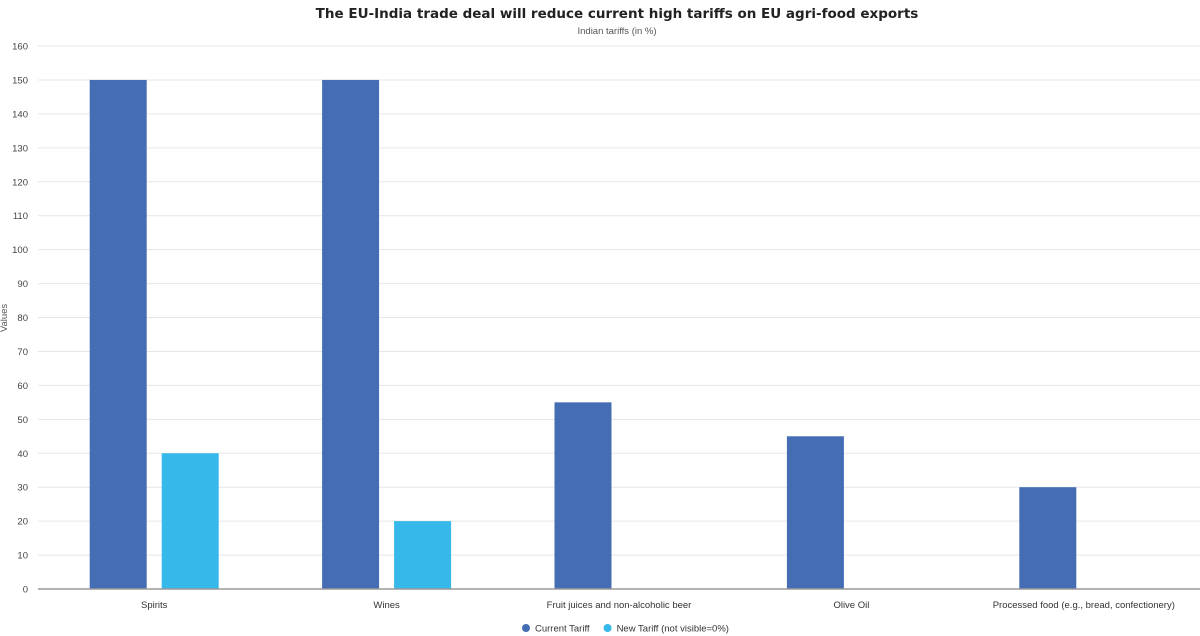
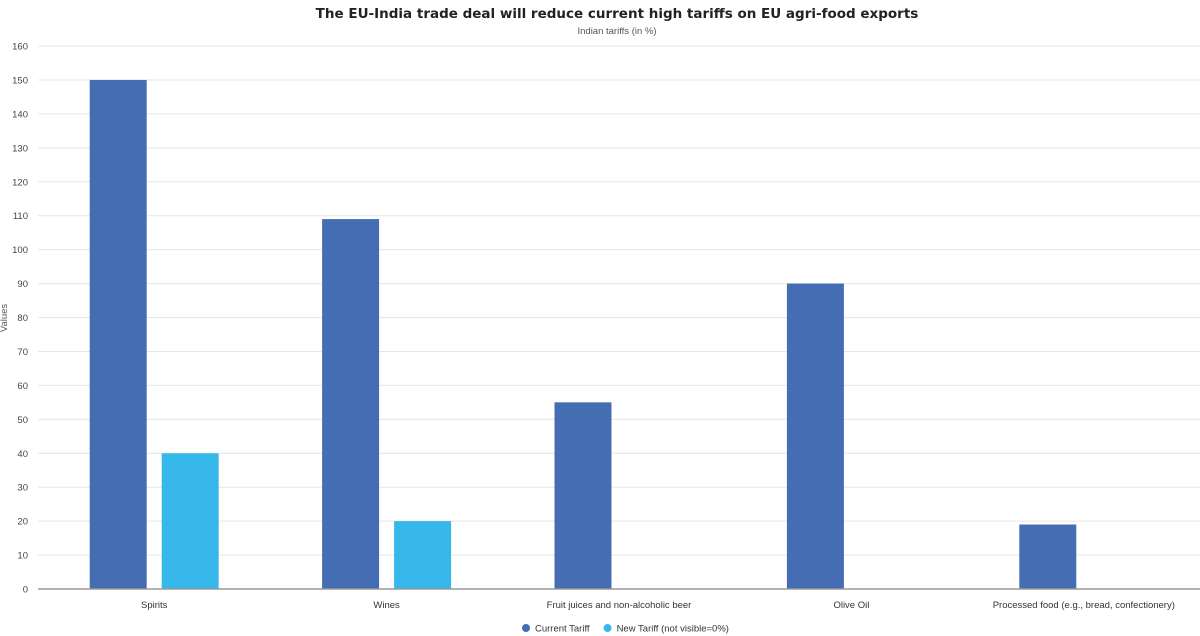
Current Tariff/Wines: 150 -> 109
Current Tariff/Olive Oil: 45 -> 90
Current Tariff/Processed food (e.g., bread, confectionery): 30 -> 19
